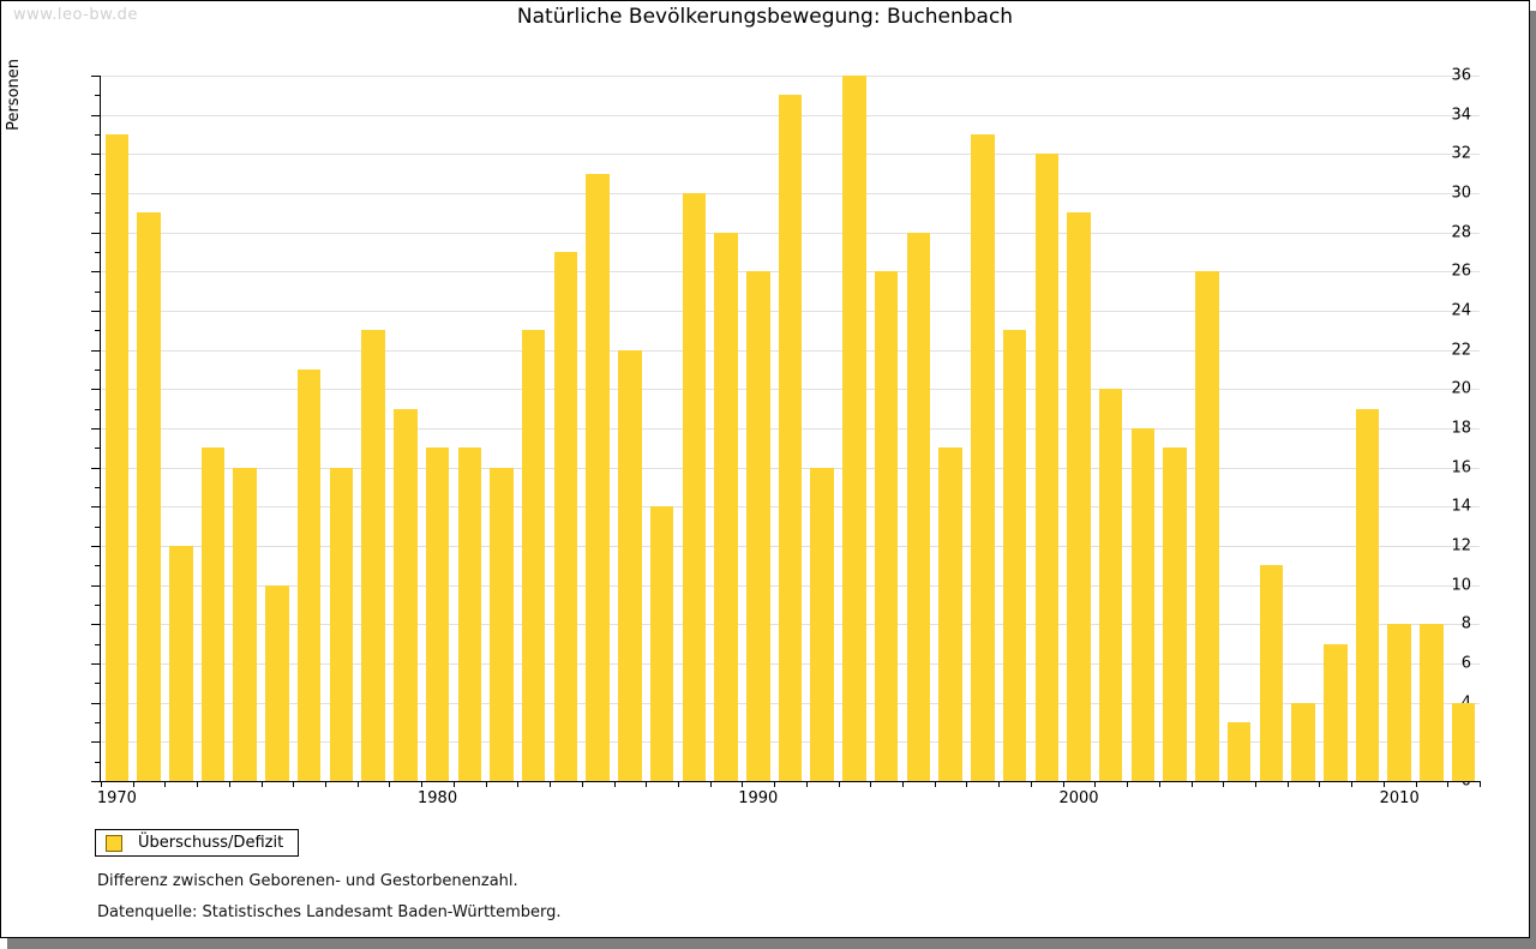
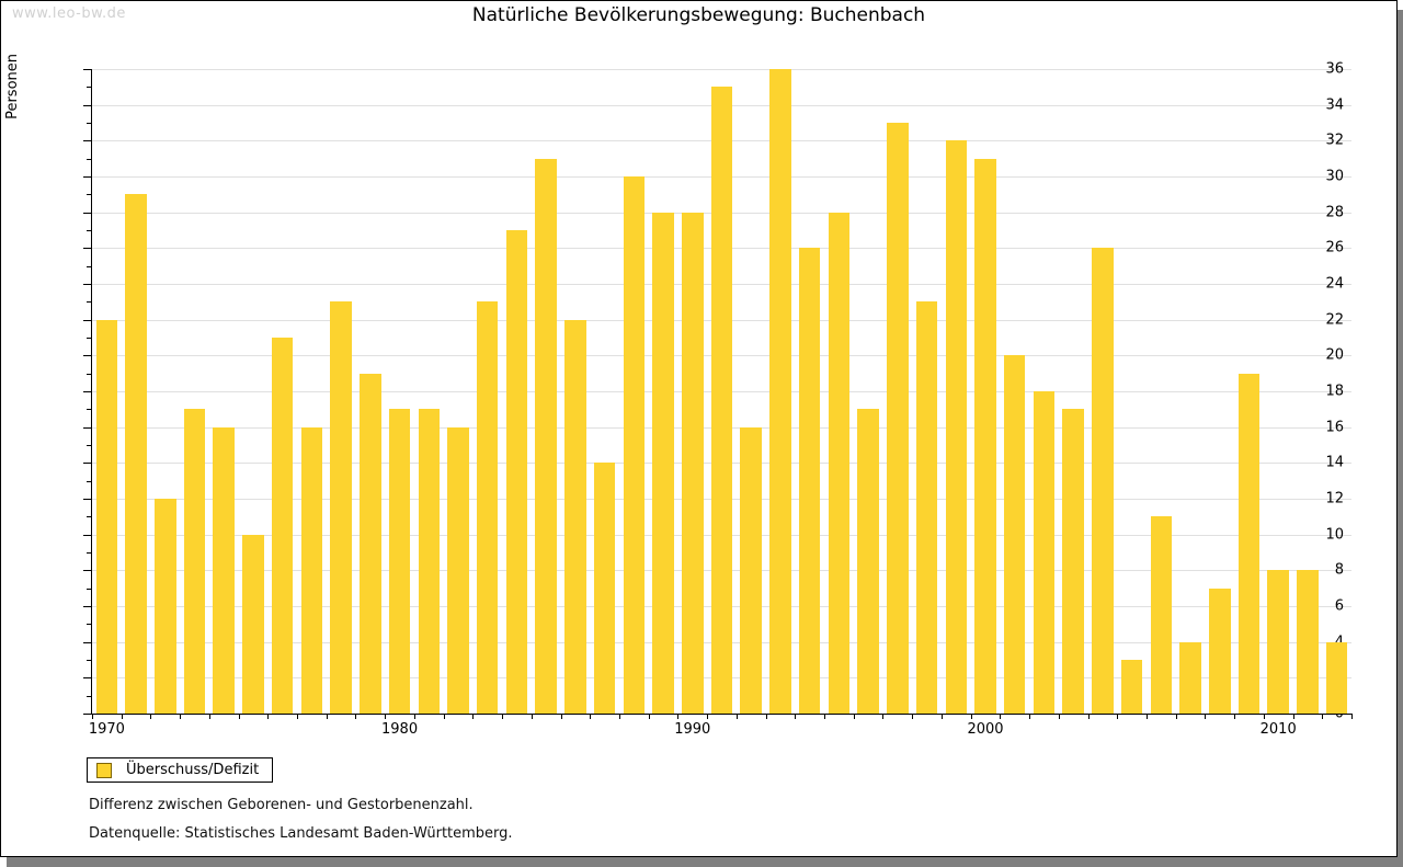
1970: 33 -> 22
1990: 26 -> 28
2000: 29 -> 31
